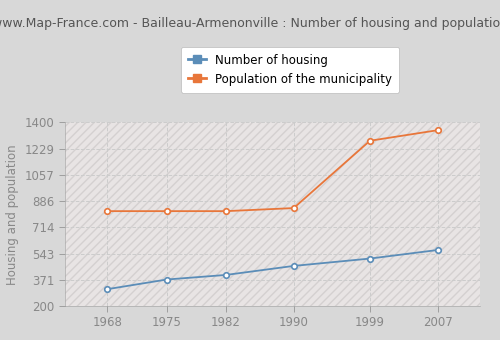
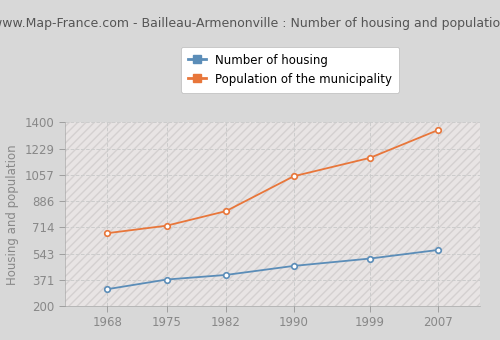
Population of the municipality/1968: 820 -> 680
Population of the municipality/1975: 820 -> 720
Population of the municipality/1990: 840 -> 1050
Population of the municipality/1999: 1280 -> 1170
